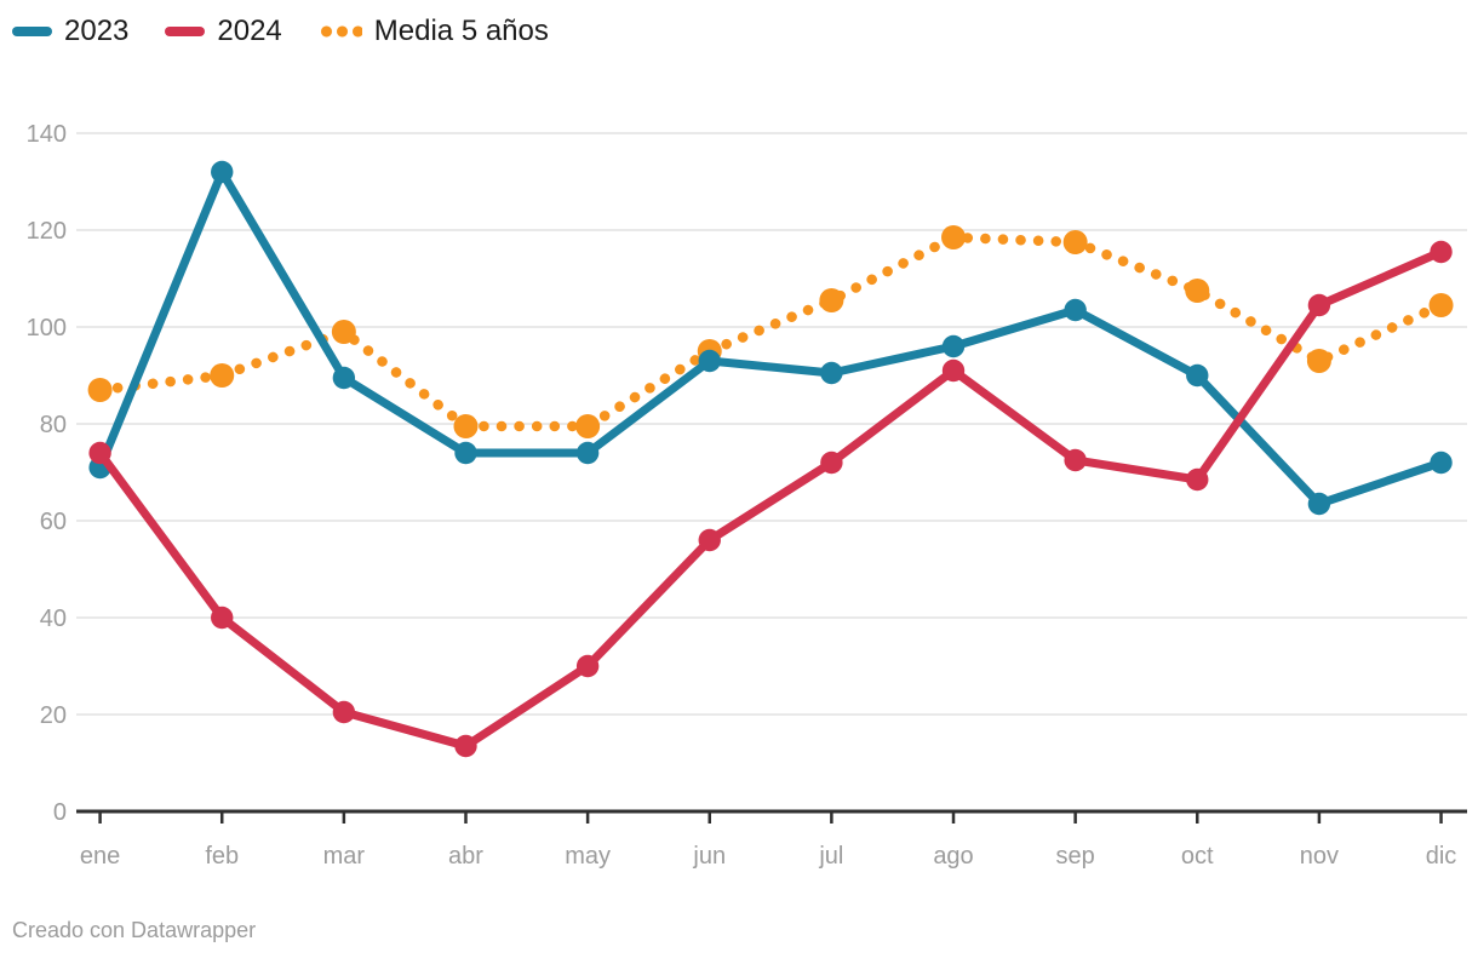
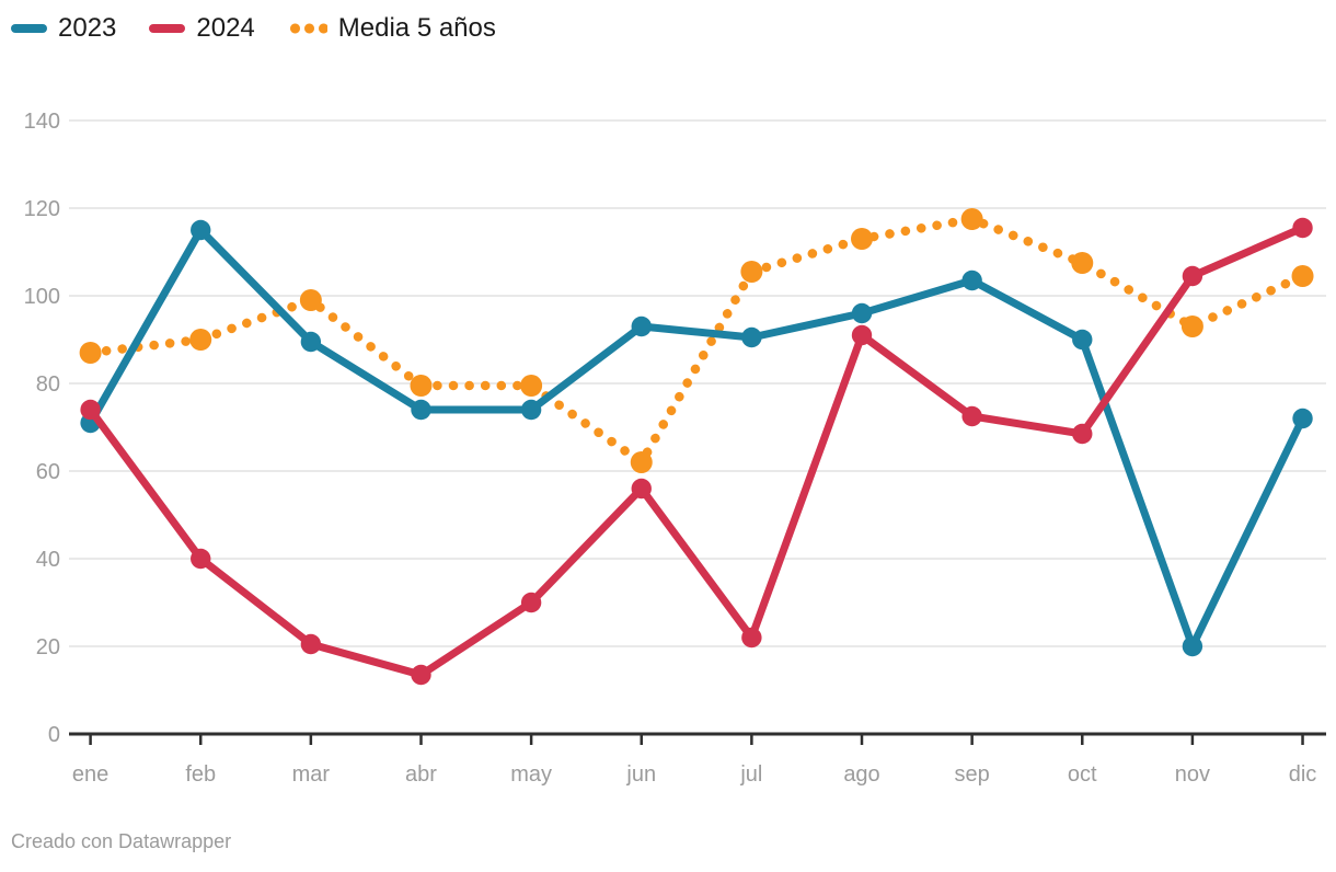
2023/feb: 132 -> 115
Media 5 años/jun: 95 -> 62
2024/jul: 72 -> 22
Media 5 años/ago: 118 -> 113
2023/nov: 64 -> 20
